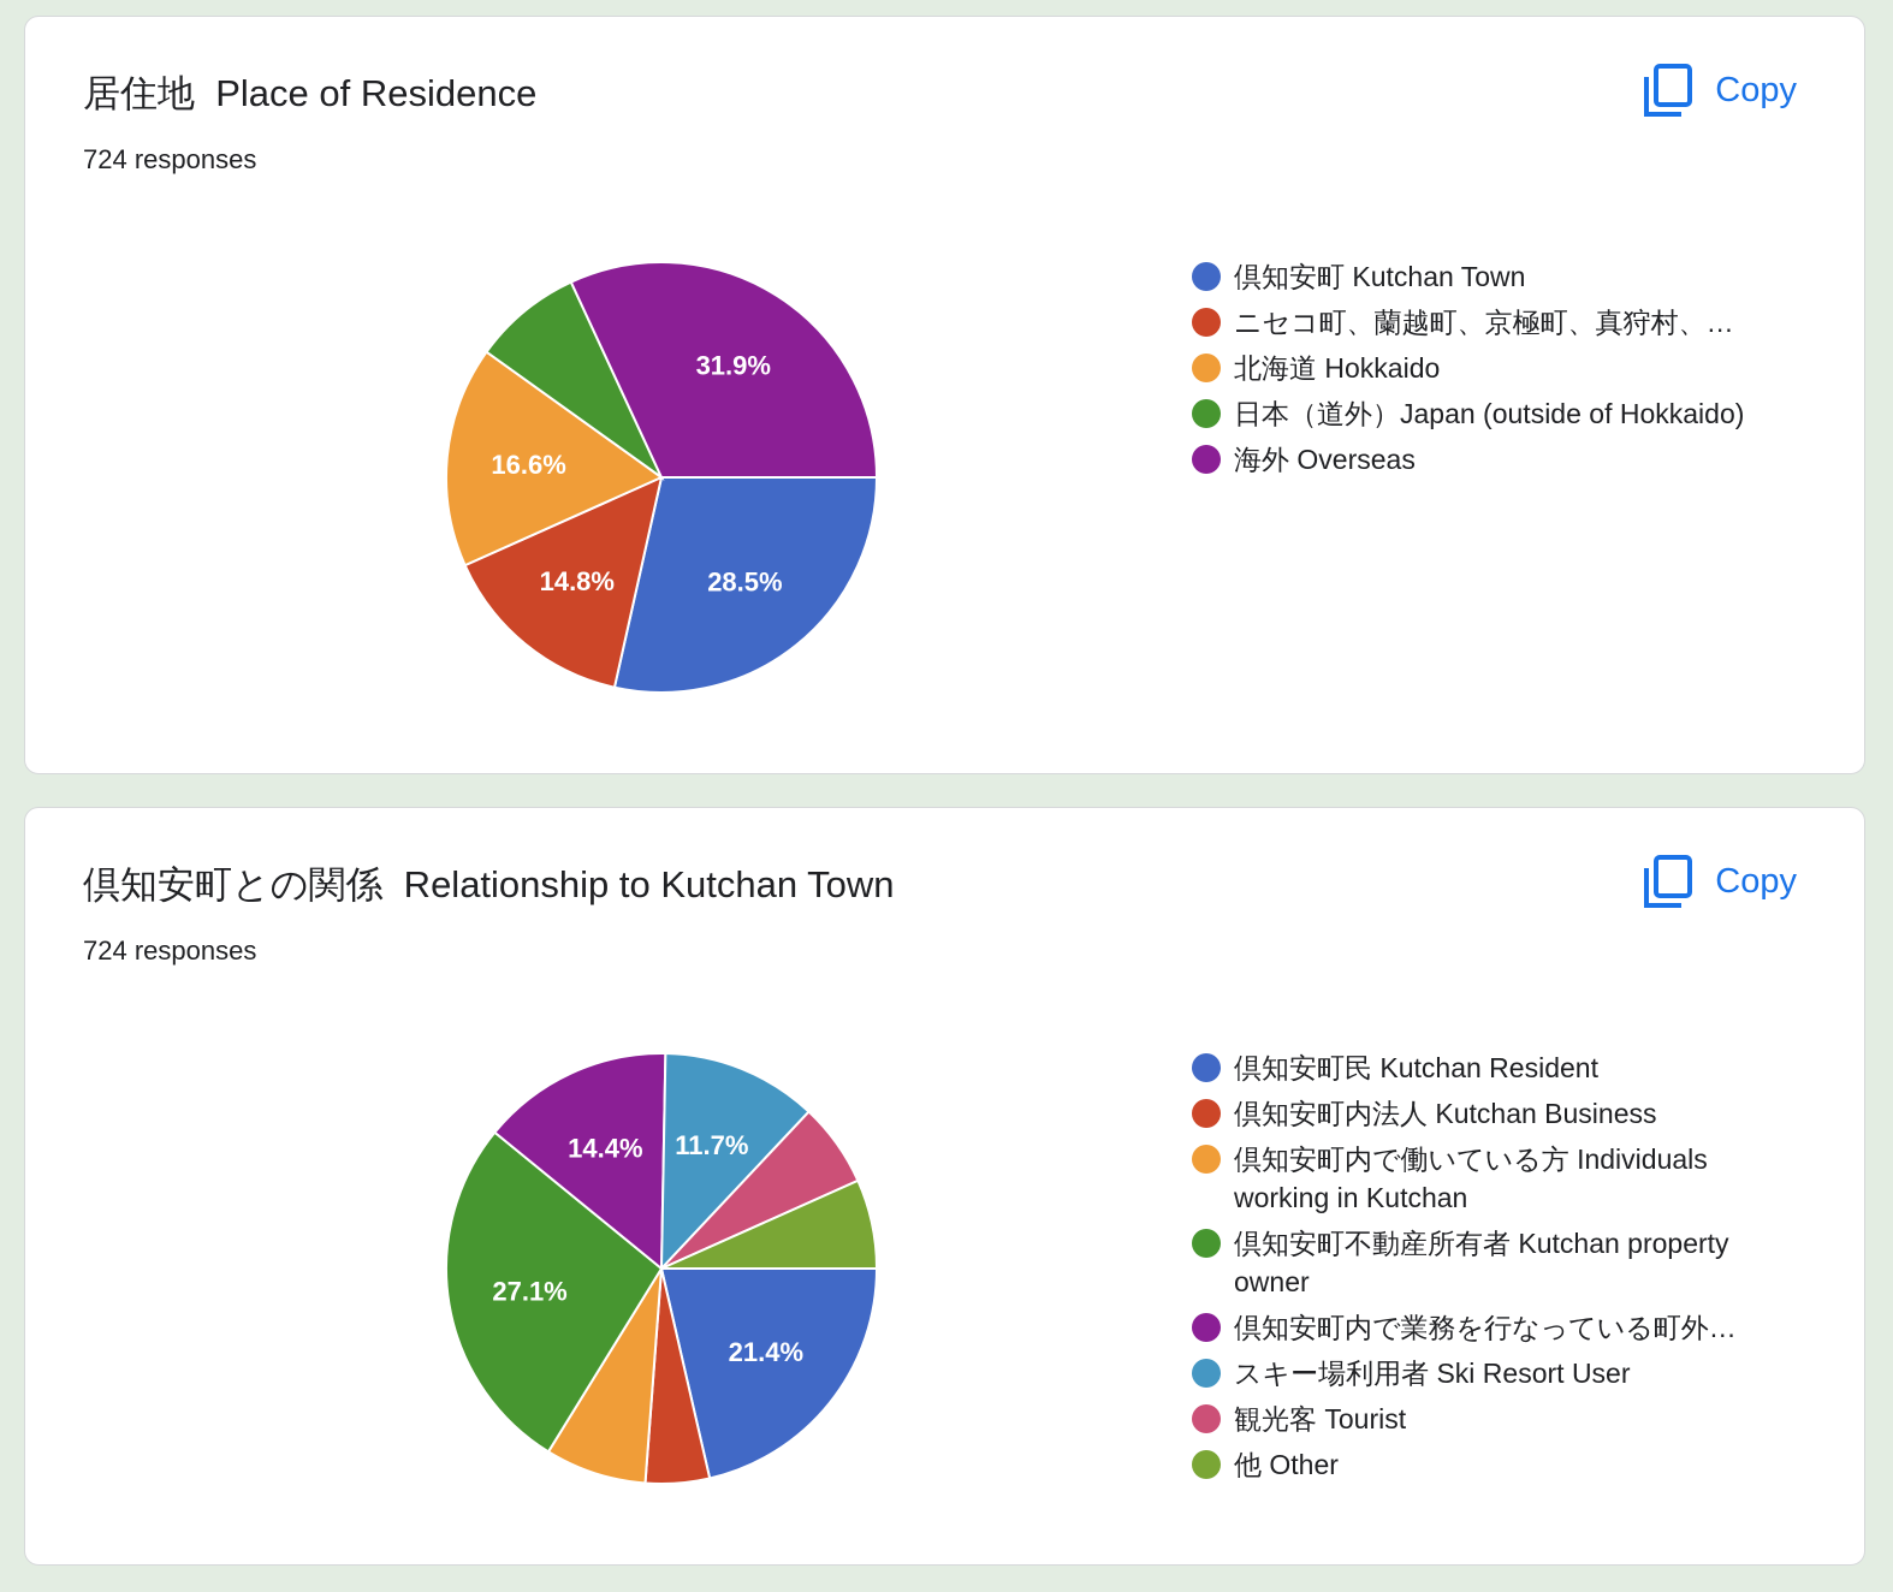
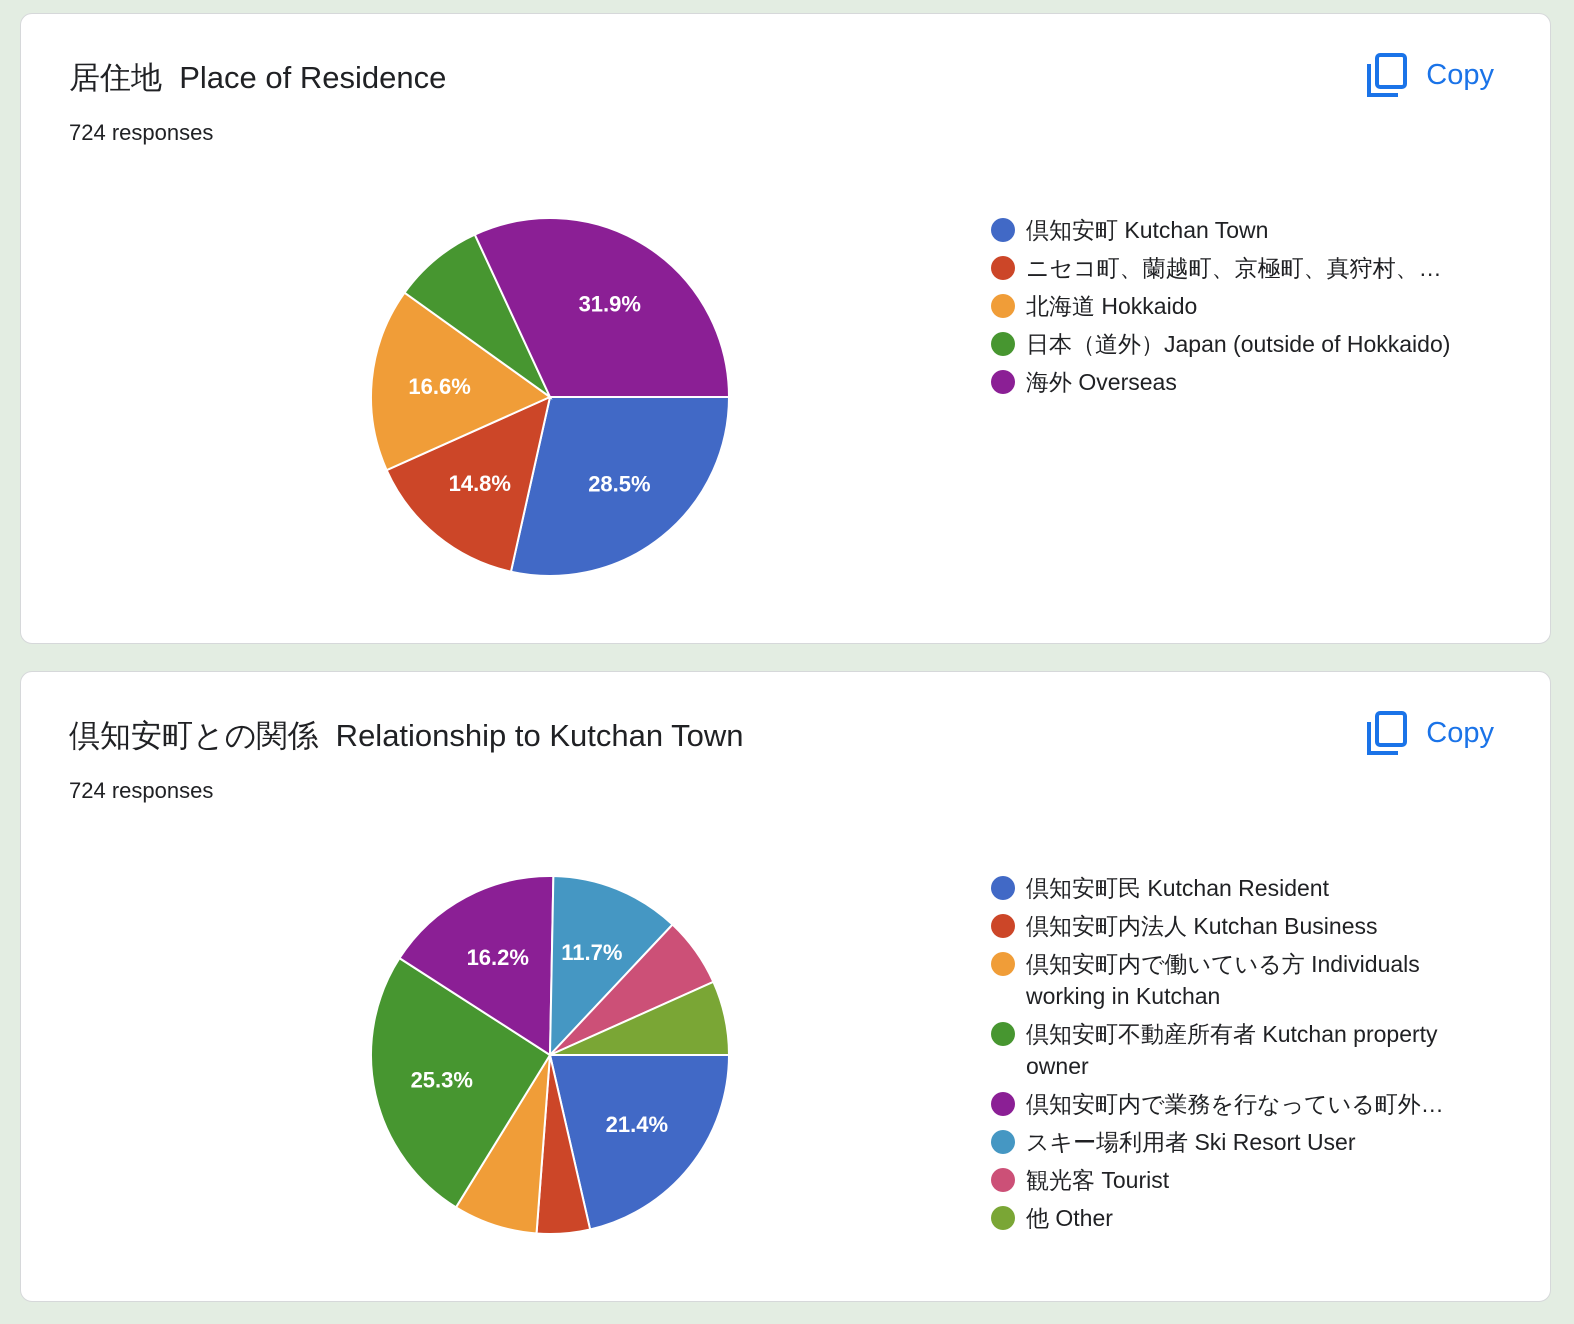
倶知安町との関係 Relationship to Kutchan Town/倶知安町不動産所有者 Kutchan property owner: 27.1% -> 25.3%
倶知安町との関係 Relationship to Kutchan Town/倶知安町内で業務を行なっている町外…: 14.4% -> 16.2%
